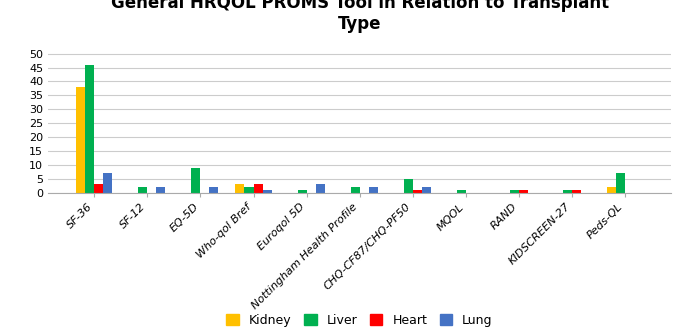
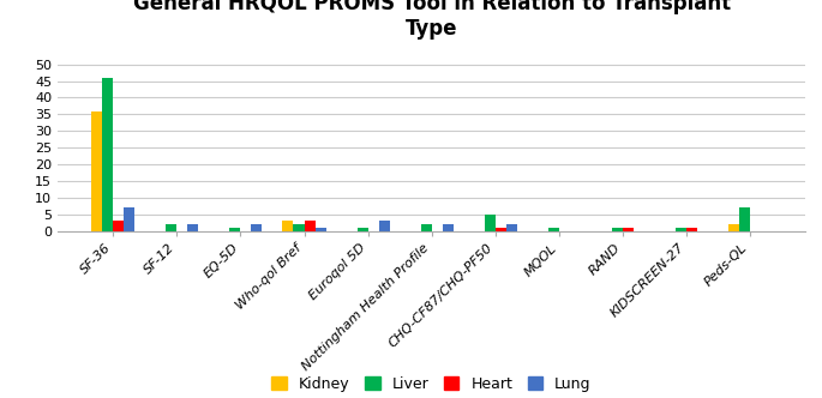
Kidney/SF-36: 38 -> 36
Liver/EQ-5D: 9 -> 1
